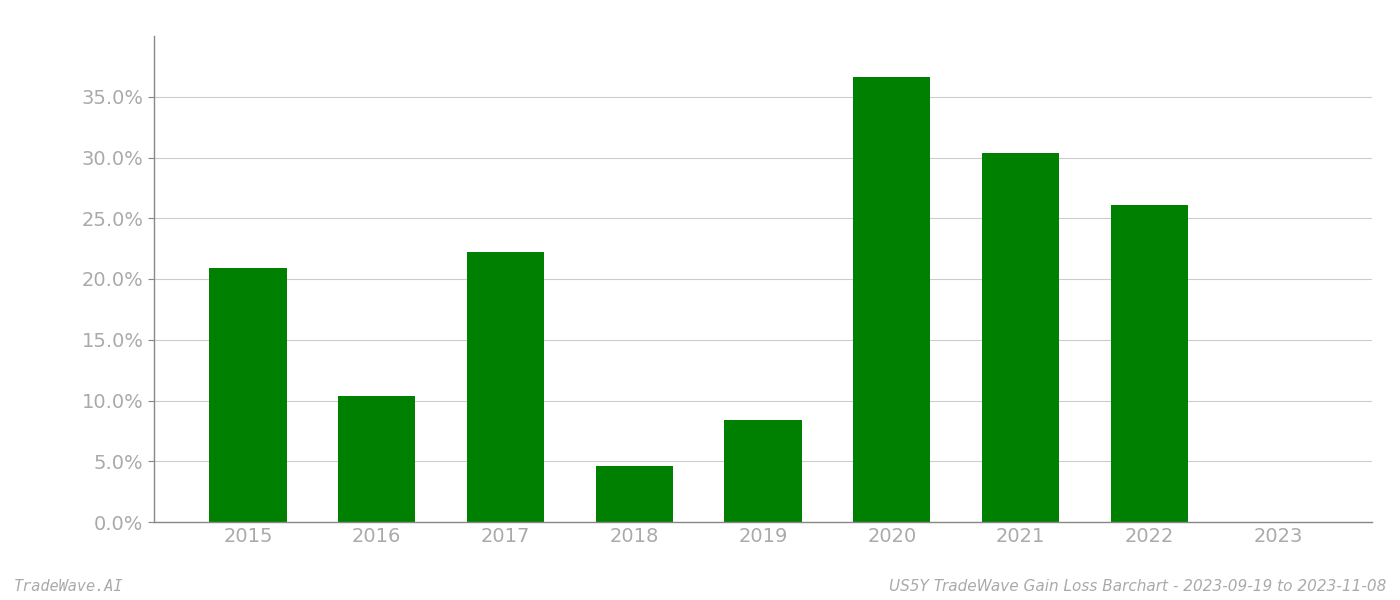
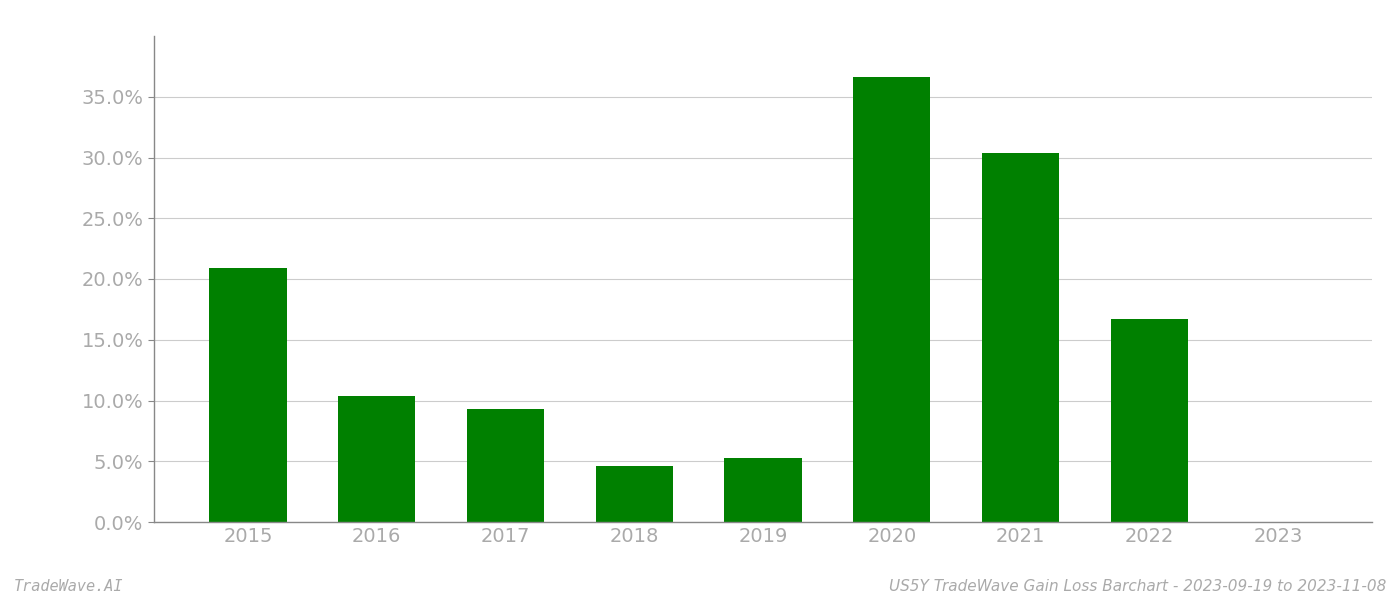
2017: 22.2% -> 9.3%
2019: 8.4% -> 5.3%
2022: 26.1% -> 16.7%
